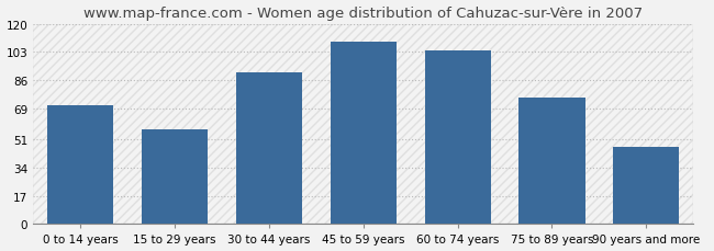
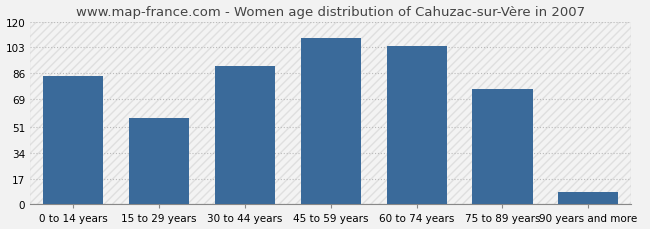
0 to 14 years: 71 -> 84
90 years and more: 46 -> 8
